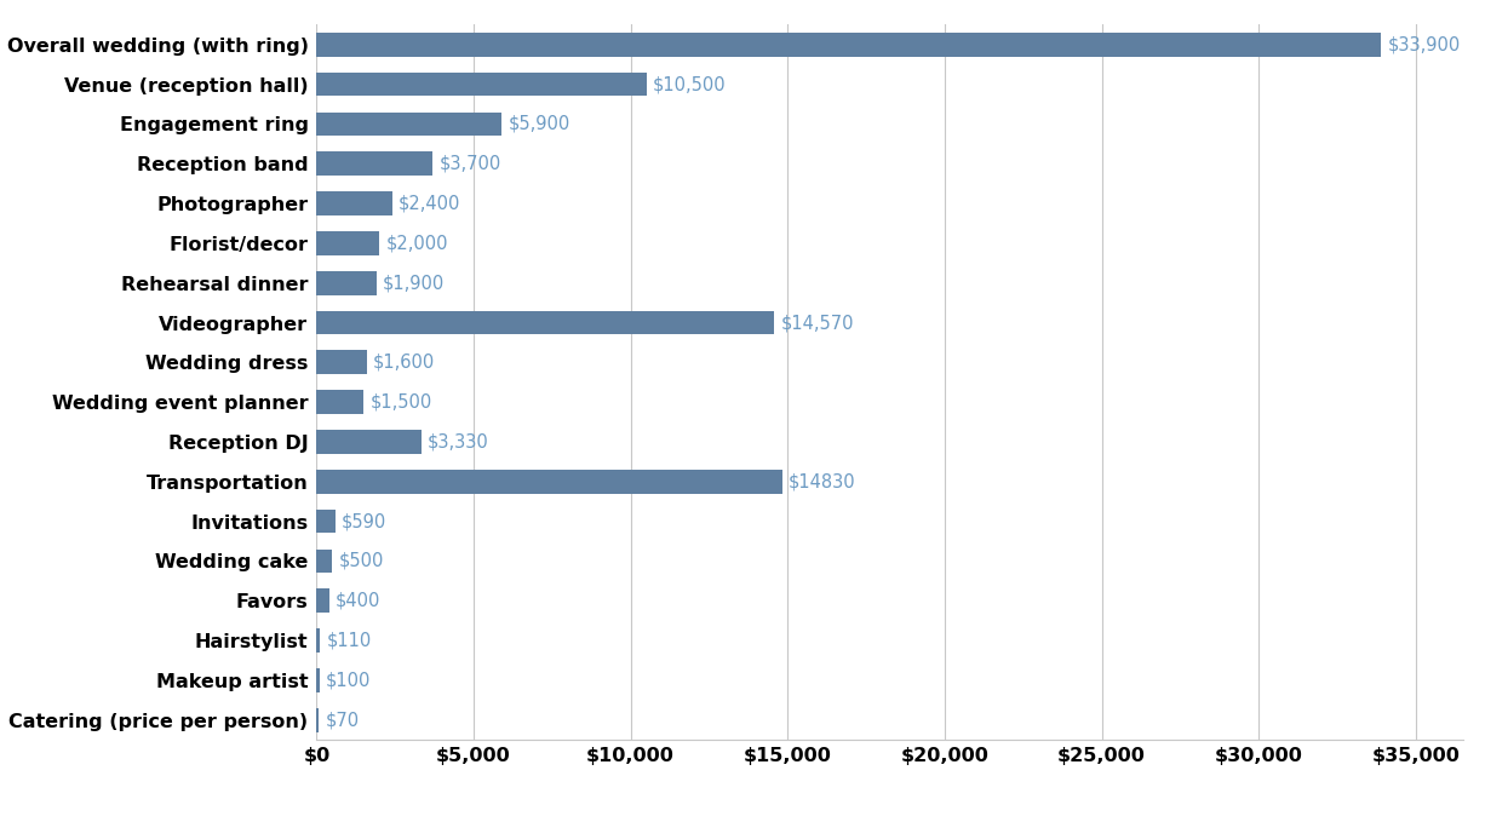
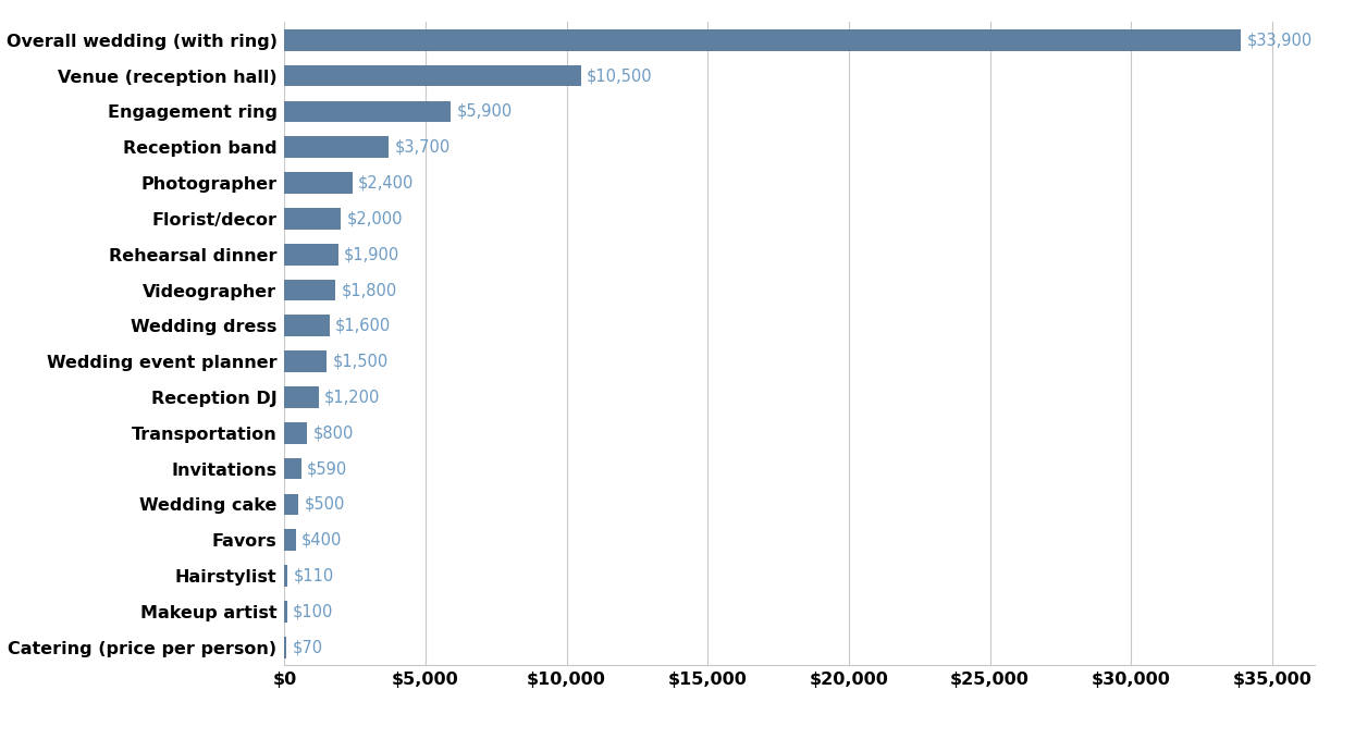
Videographer: $14,570 -> $1,800
Reception DJ: $3,330 -> $1,200
Transportation: $14830 -> $800
